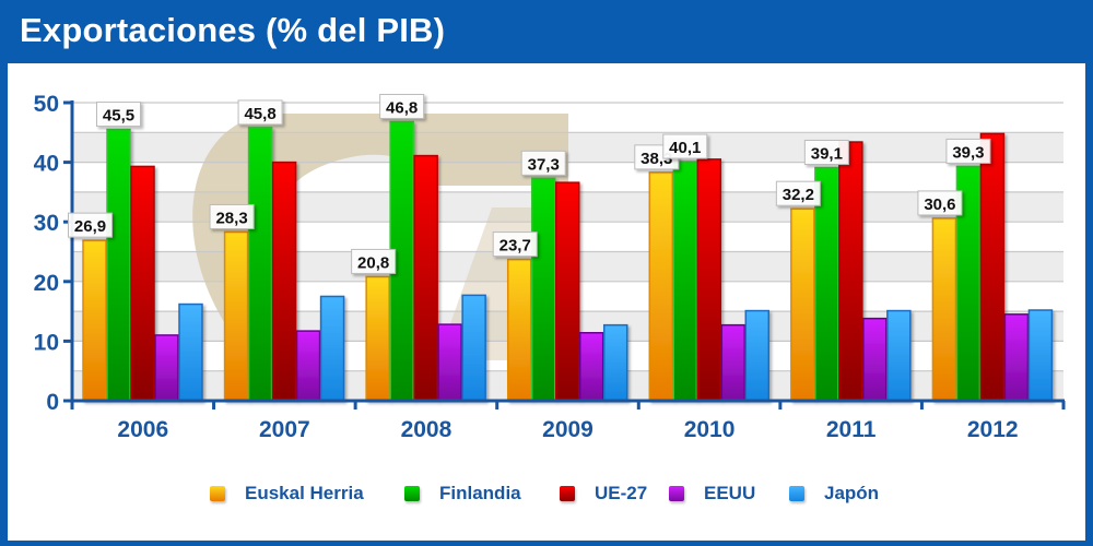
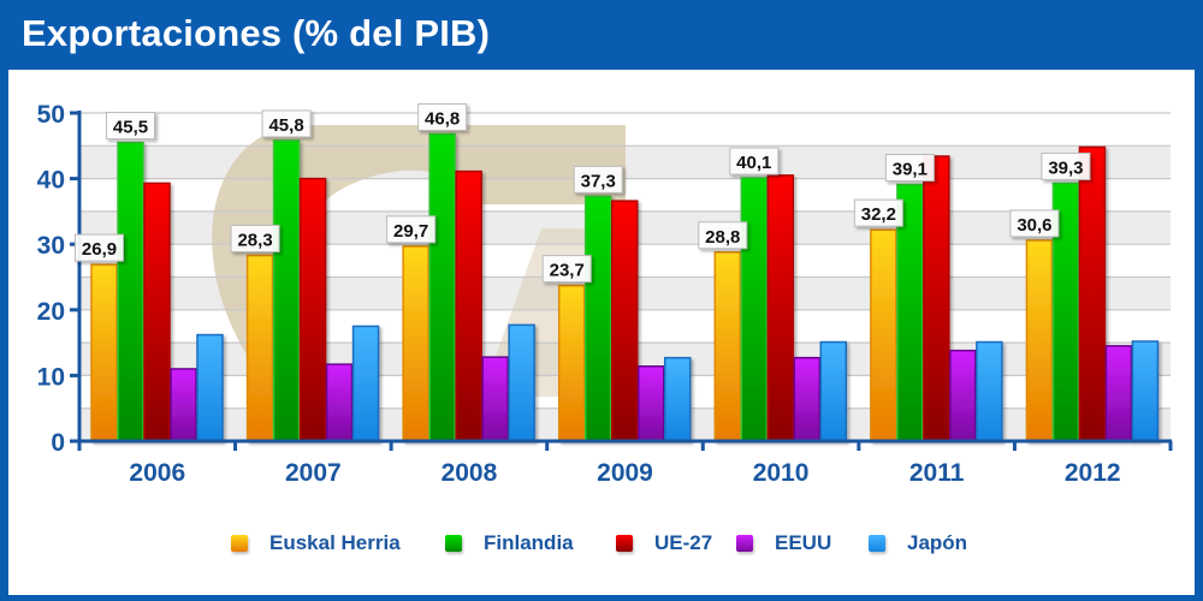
Euskal Herria/2008: 20,8 -> 29,7
Euskal Herria/2010: 38,3 -> 28,8
